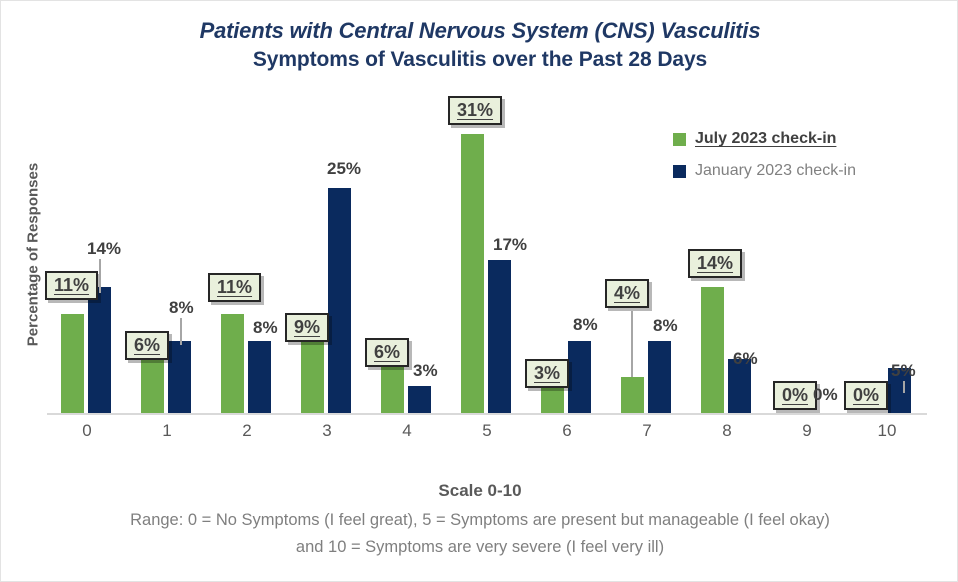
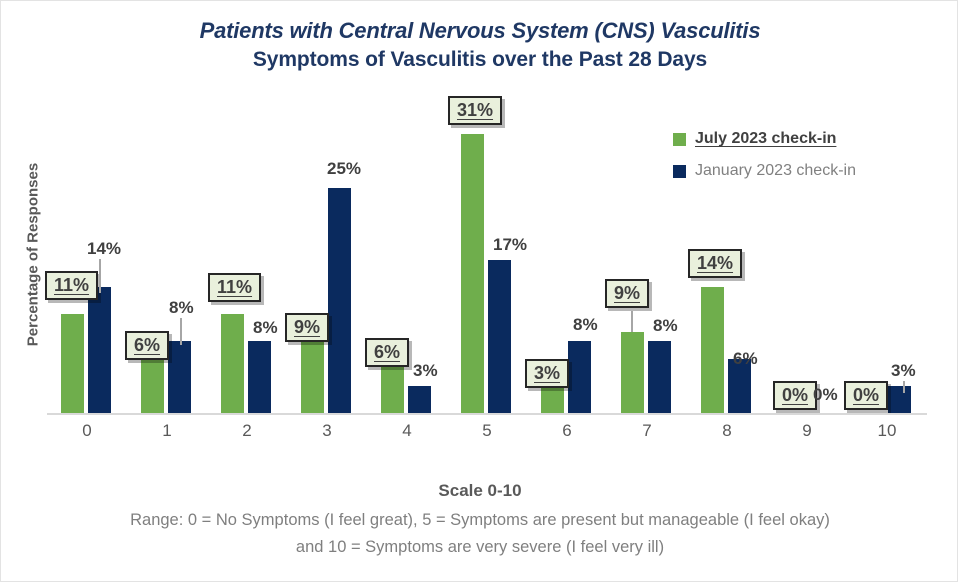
July 2023 check-in/7: 4% -> 9%
January 2023 check-in/10: 5% -> 3%
